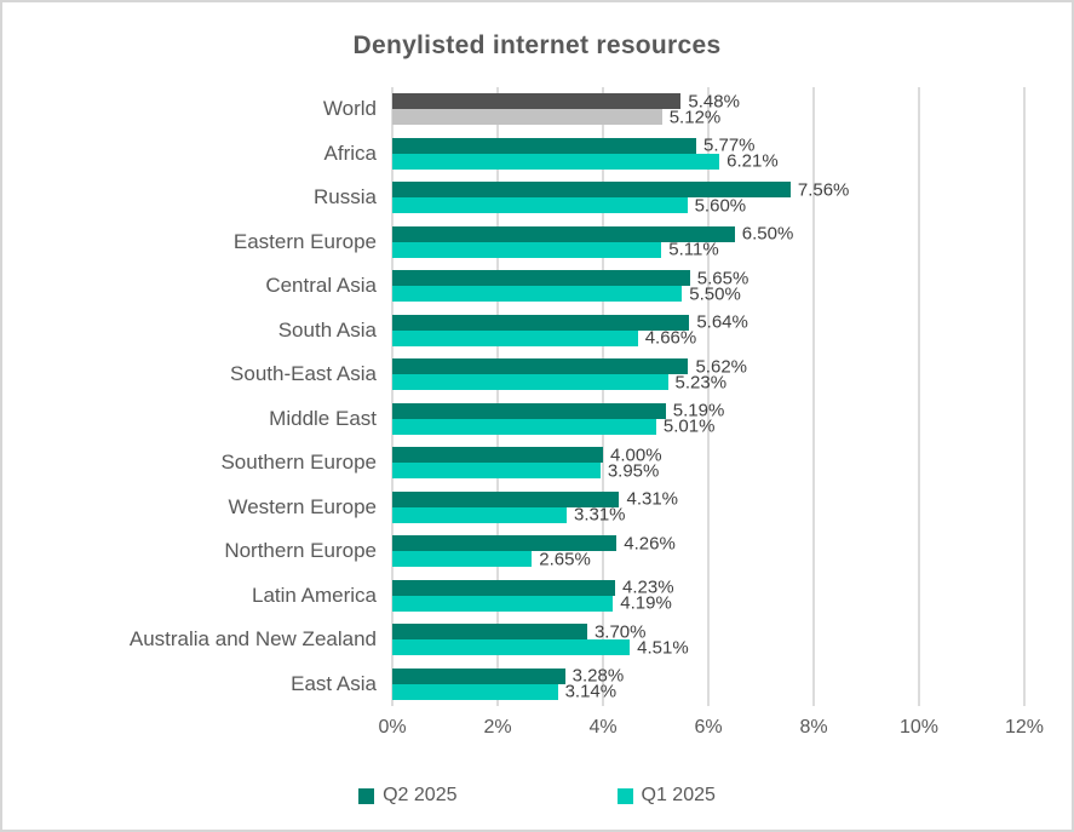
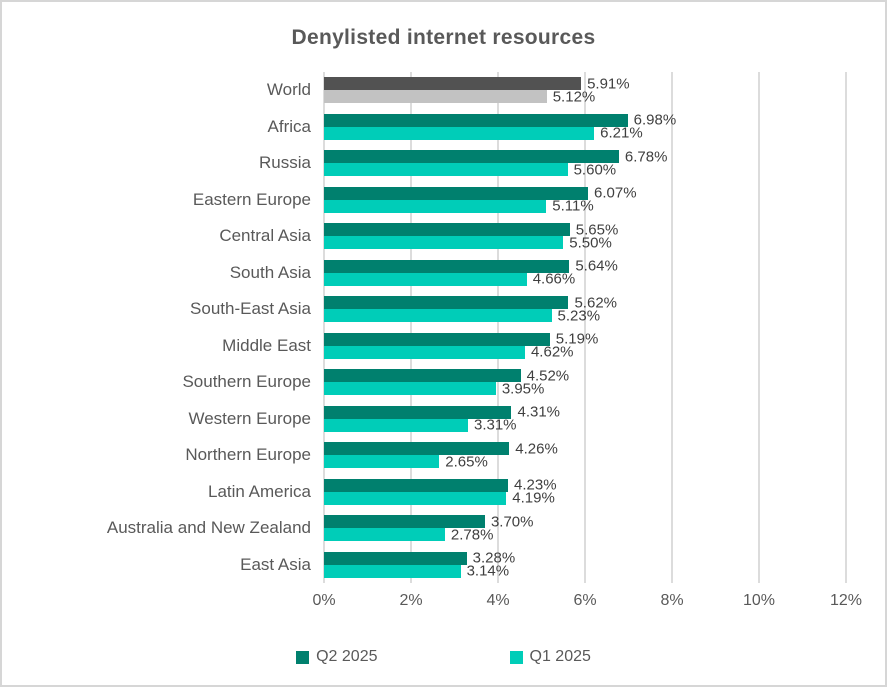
Q2 2025/World: 5.48% -> 5.91%
Q2 2025/Africa: 5.77% -> 6.98%
Q2 2025/Russia: 7.56% -> 6.78%
Q2 2025/Eastern Europe: 6.50% -> 6.07%
Q1 2025/Middle East: 5.01% -> 4.62%
Q2 2025/Southern Europe: 4.00% -> 4.52%
Q1 2025/Australia and New Zealand: 4.51% -> 2.78%
